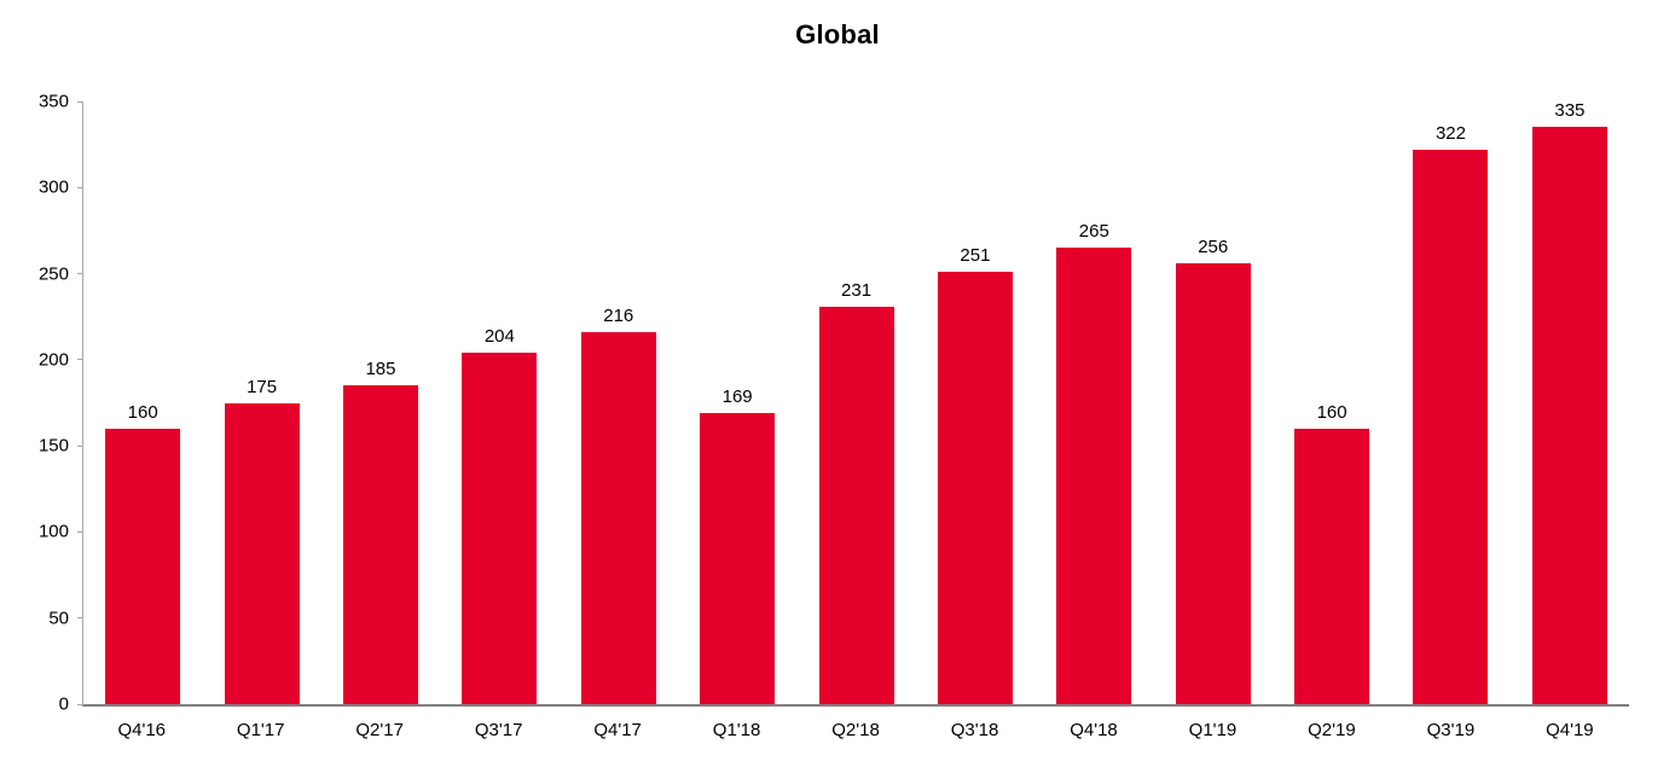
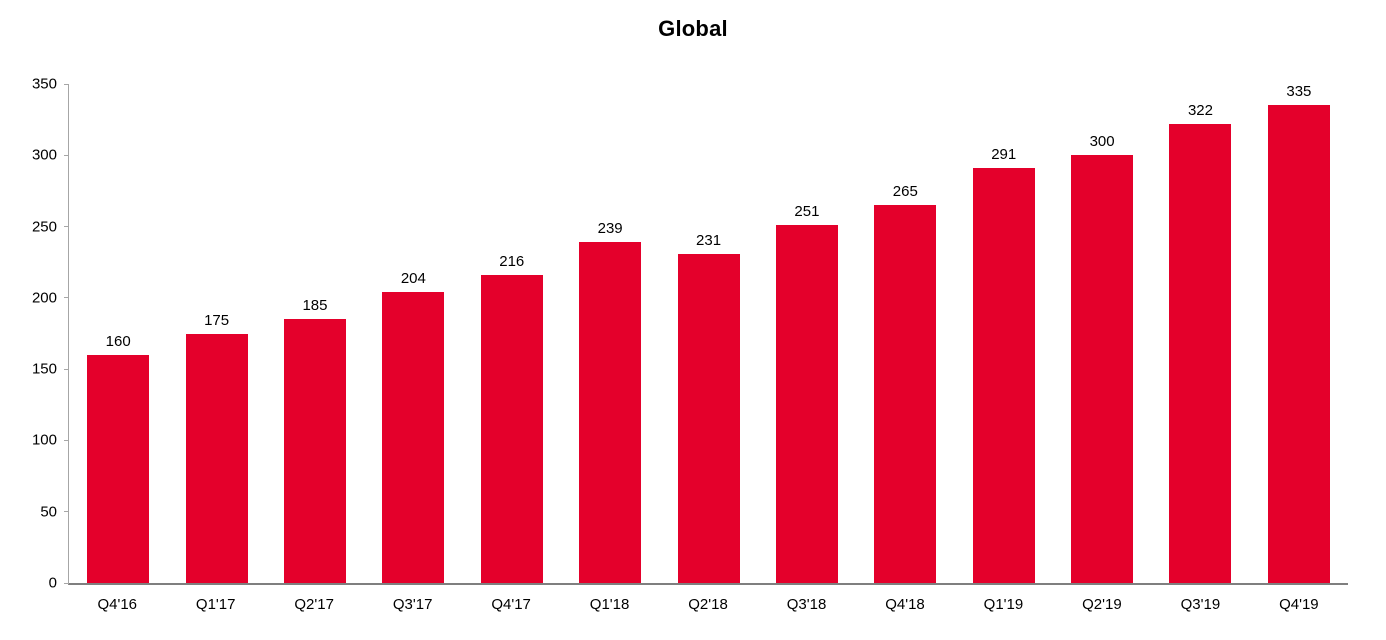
Q1'18: 169 -> 239
Q1'19: 256 -> 291
Q2'19: 160 -> 300
